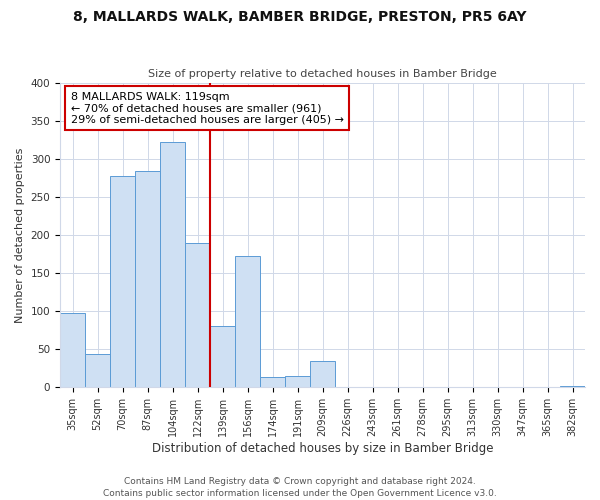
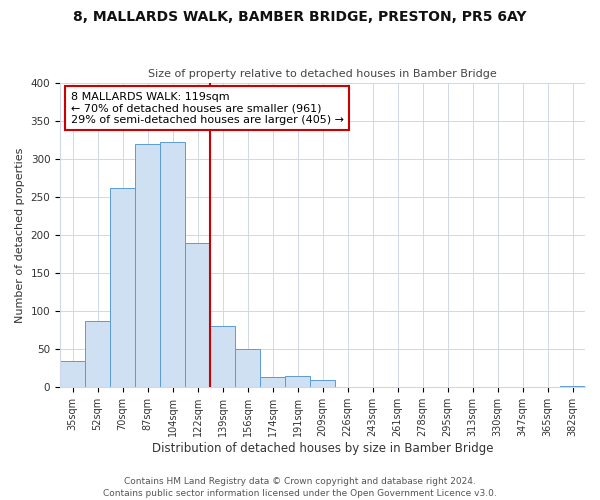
35sqm: 98 -> 35
52sqm: 44 -> 87
70sqm: 278 -> 261
87sqm: 284 -> 320
156sqm: 172 -> 50
209sqm: 34 -> 9
